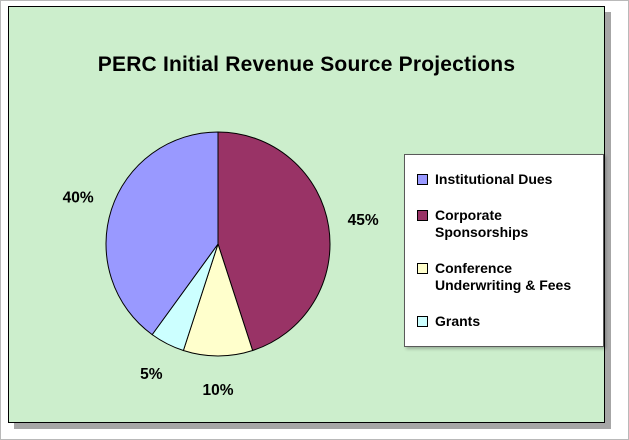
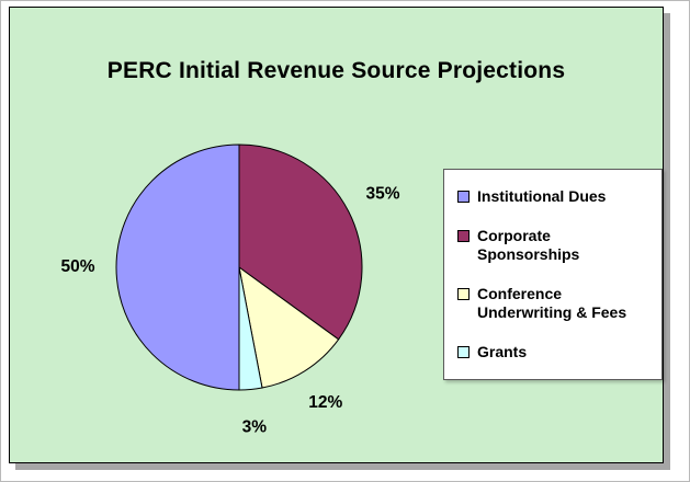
Institutional Dues: 40% -> 50%
Corporate Sponsorships: 45% -> 35%
Conference Underwriting & Fees: 10% -> 12%
Grants: 5% -> 3%
